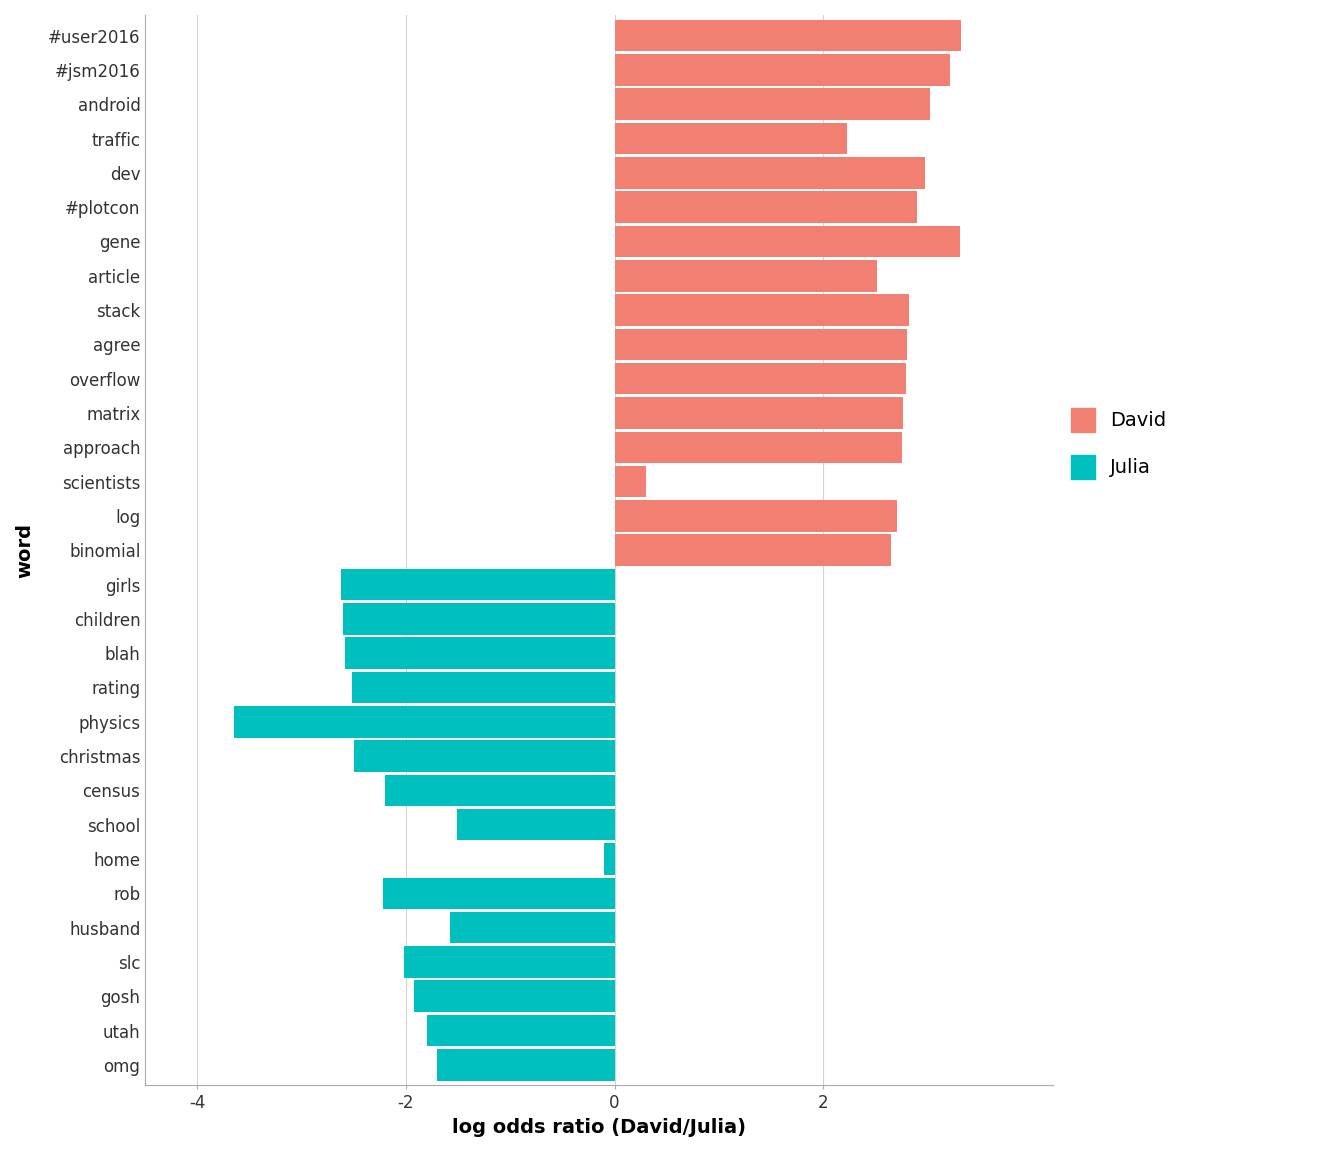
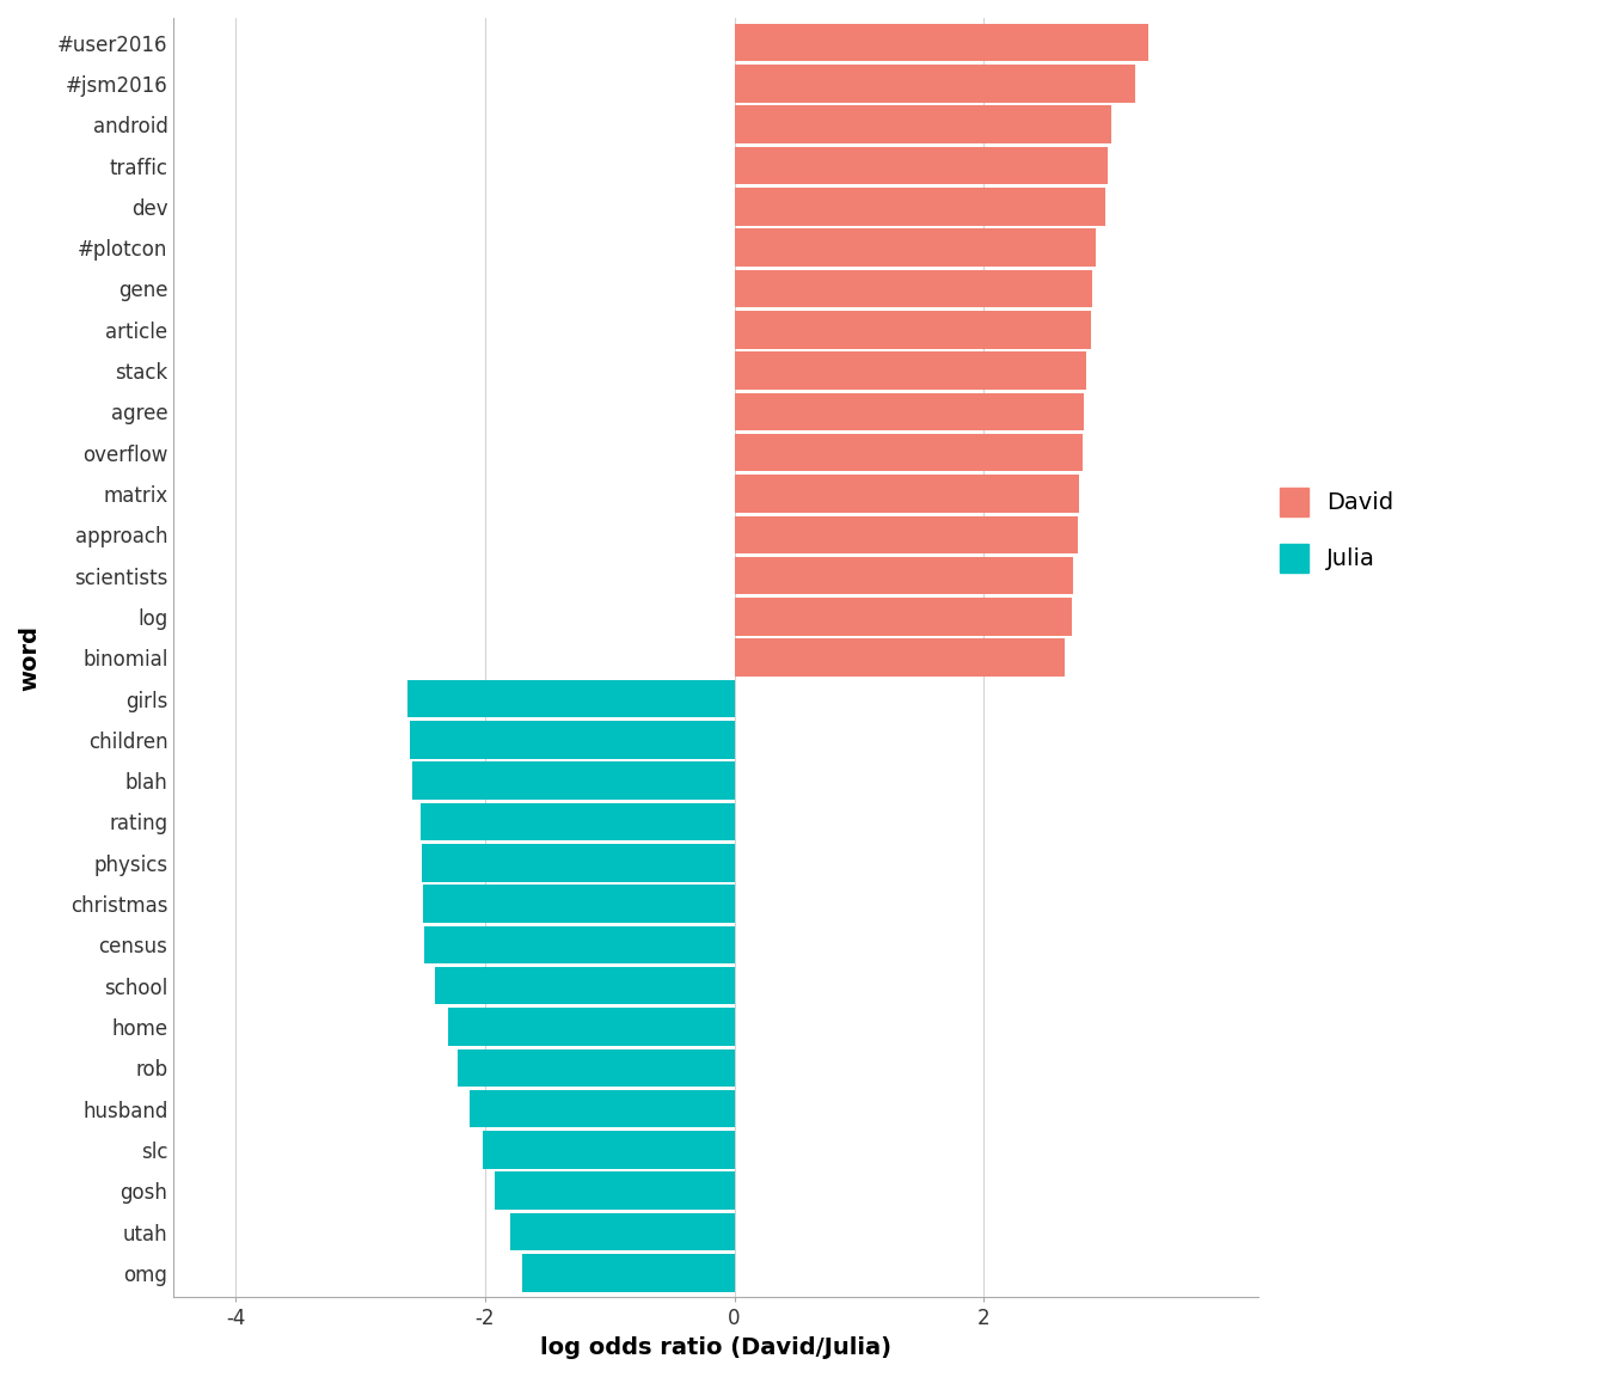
traffic: 2.23 -> 3.00
gene: 3.31 -> 2.87
article: 2.52 -> 2.86
scientists: 0.30 -> 2.72
physics: -3.65 -> -2.51
census: -2.20 -> -2.49
school: -1.51 -> -2.40
home: -0.10 -> -2.30
husband: -1.58 -> -2.12
